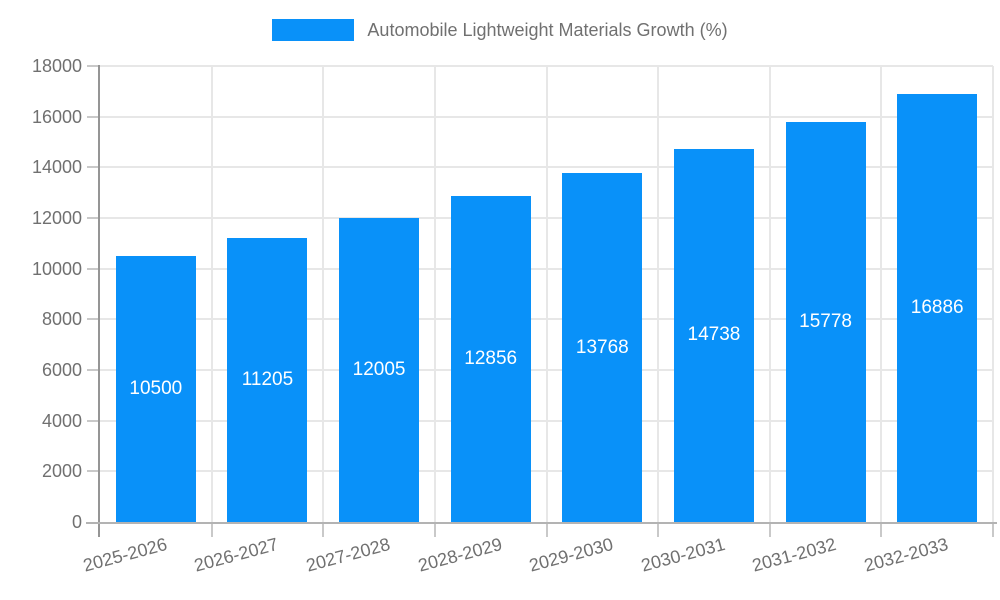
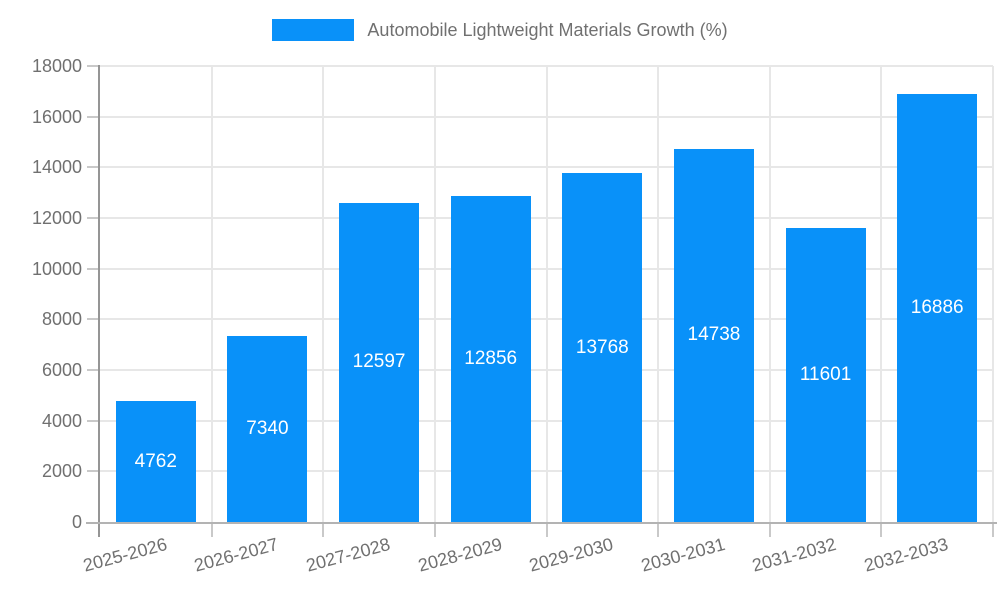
2025-2026: 10500 -> 4762
2026-2027: 11205 -> 7340
2027-2028: 12005 -> 12597
2031-2032: 15778 -> 11601
